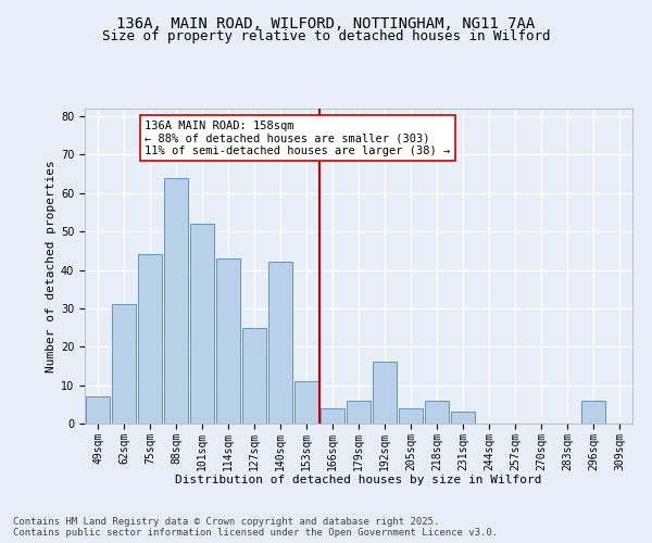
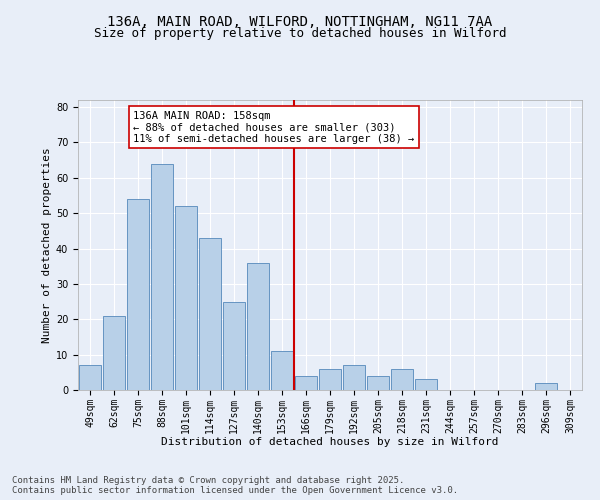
62sqm: 31 -> 21
75sqm: 44 -> 54
140sqm: 42 -> 36
192sqm: 16 -> 7
296sqm: 6 -> 2
